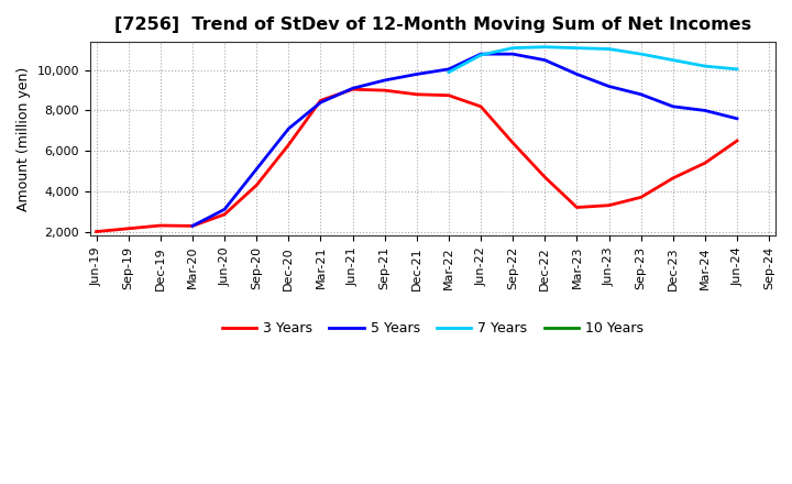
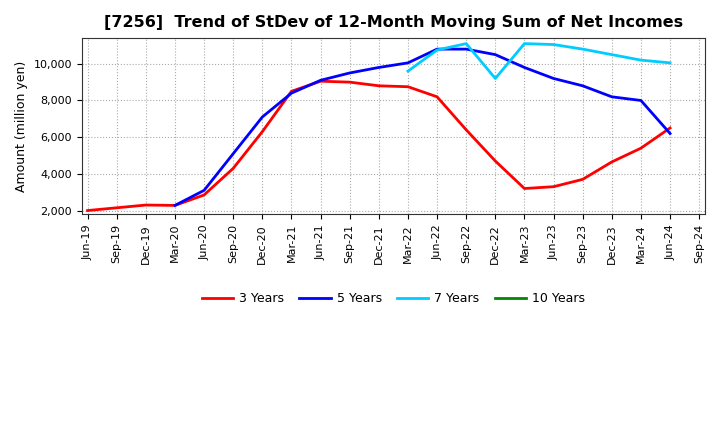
7 Years/Mar-22: 9,900 -> 9,600
7 Years/Dec-22: 11,200 -> 9,200
5 Years/Jun-24: 7,600 -> 6,200
